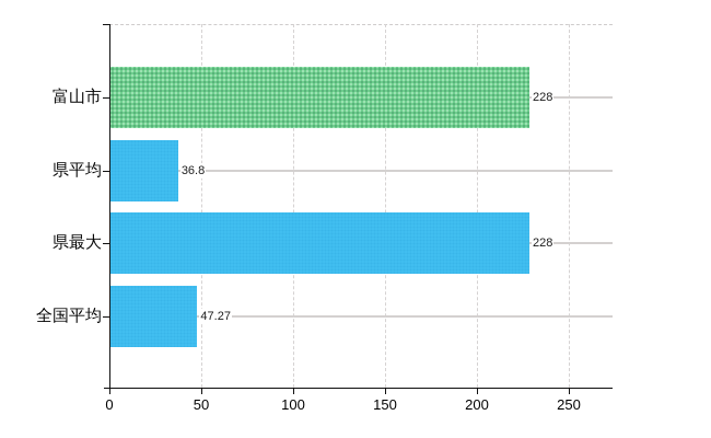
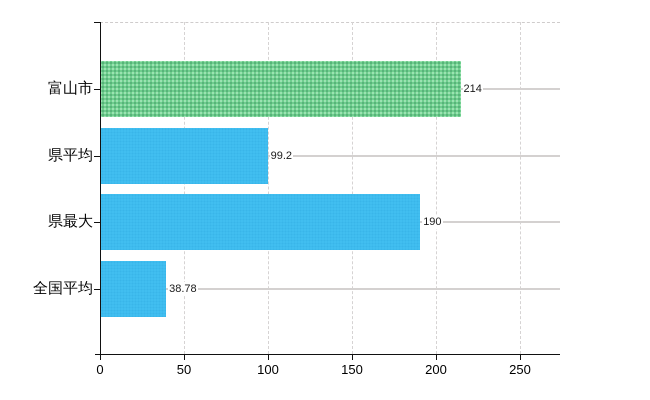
富山市: 228 -> 214
県平均: 36.8 -> 99.2
県最大: 228 -> 190
全国平均: 47.27 -> 38.78
